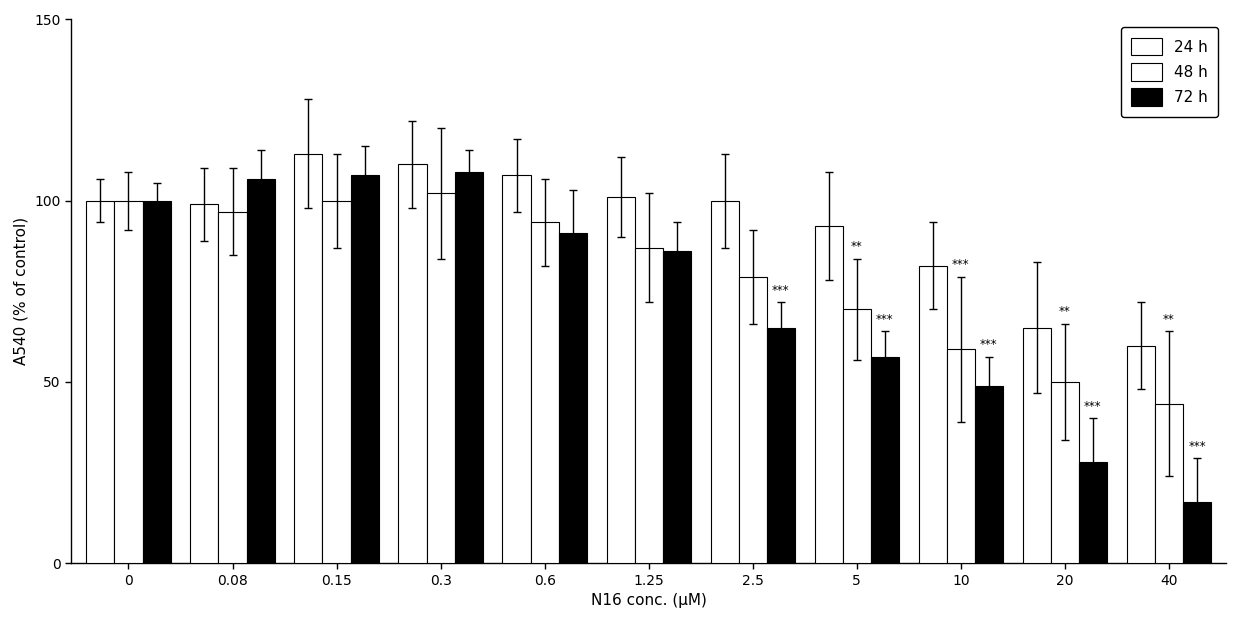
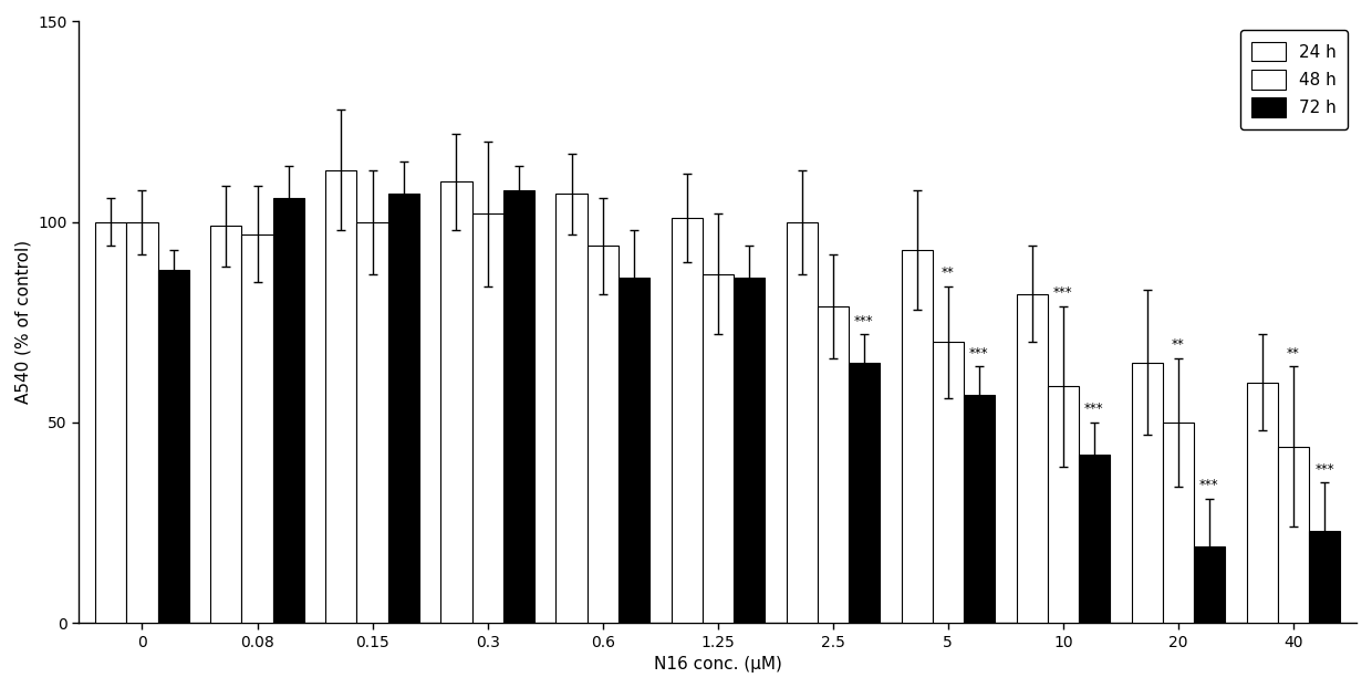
72 h/0: 100 -> 88
72 h/0.6: 91 -> 86
72 h/10: 49 -> 42
72 h/20: 28 -> 19
72 h/40: 17 -> 23
